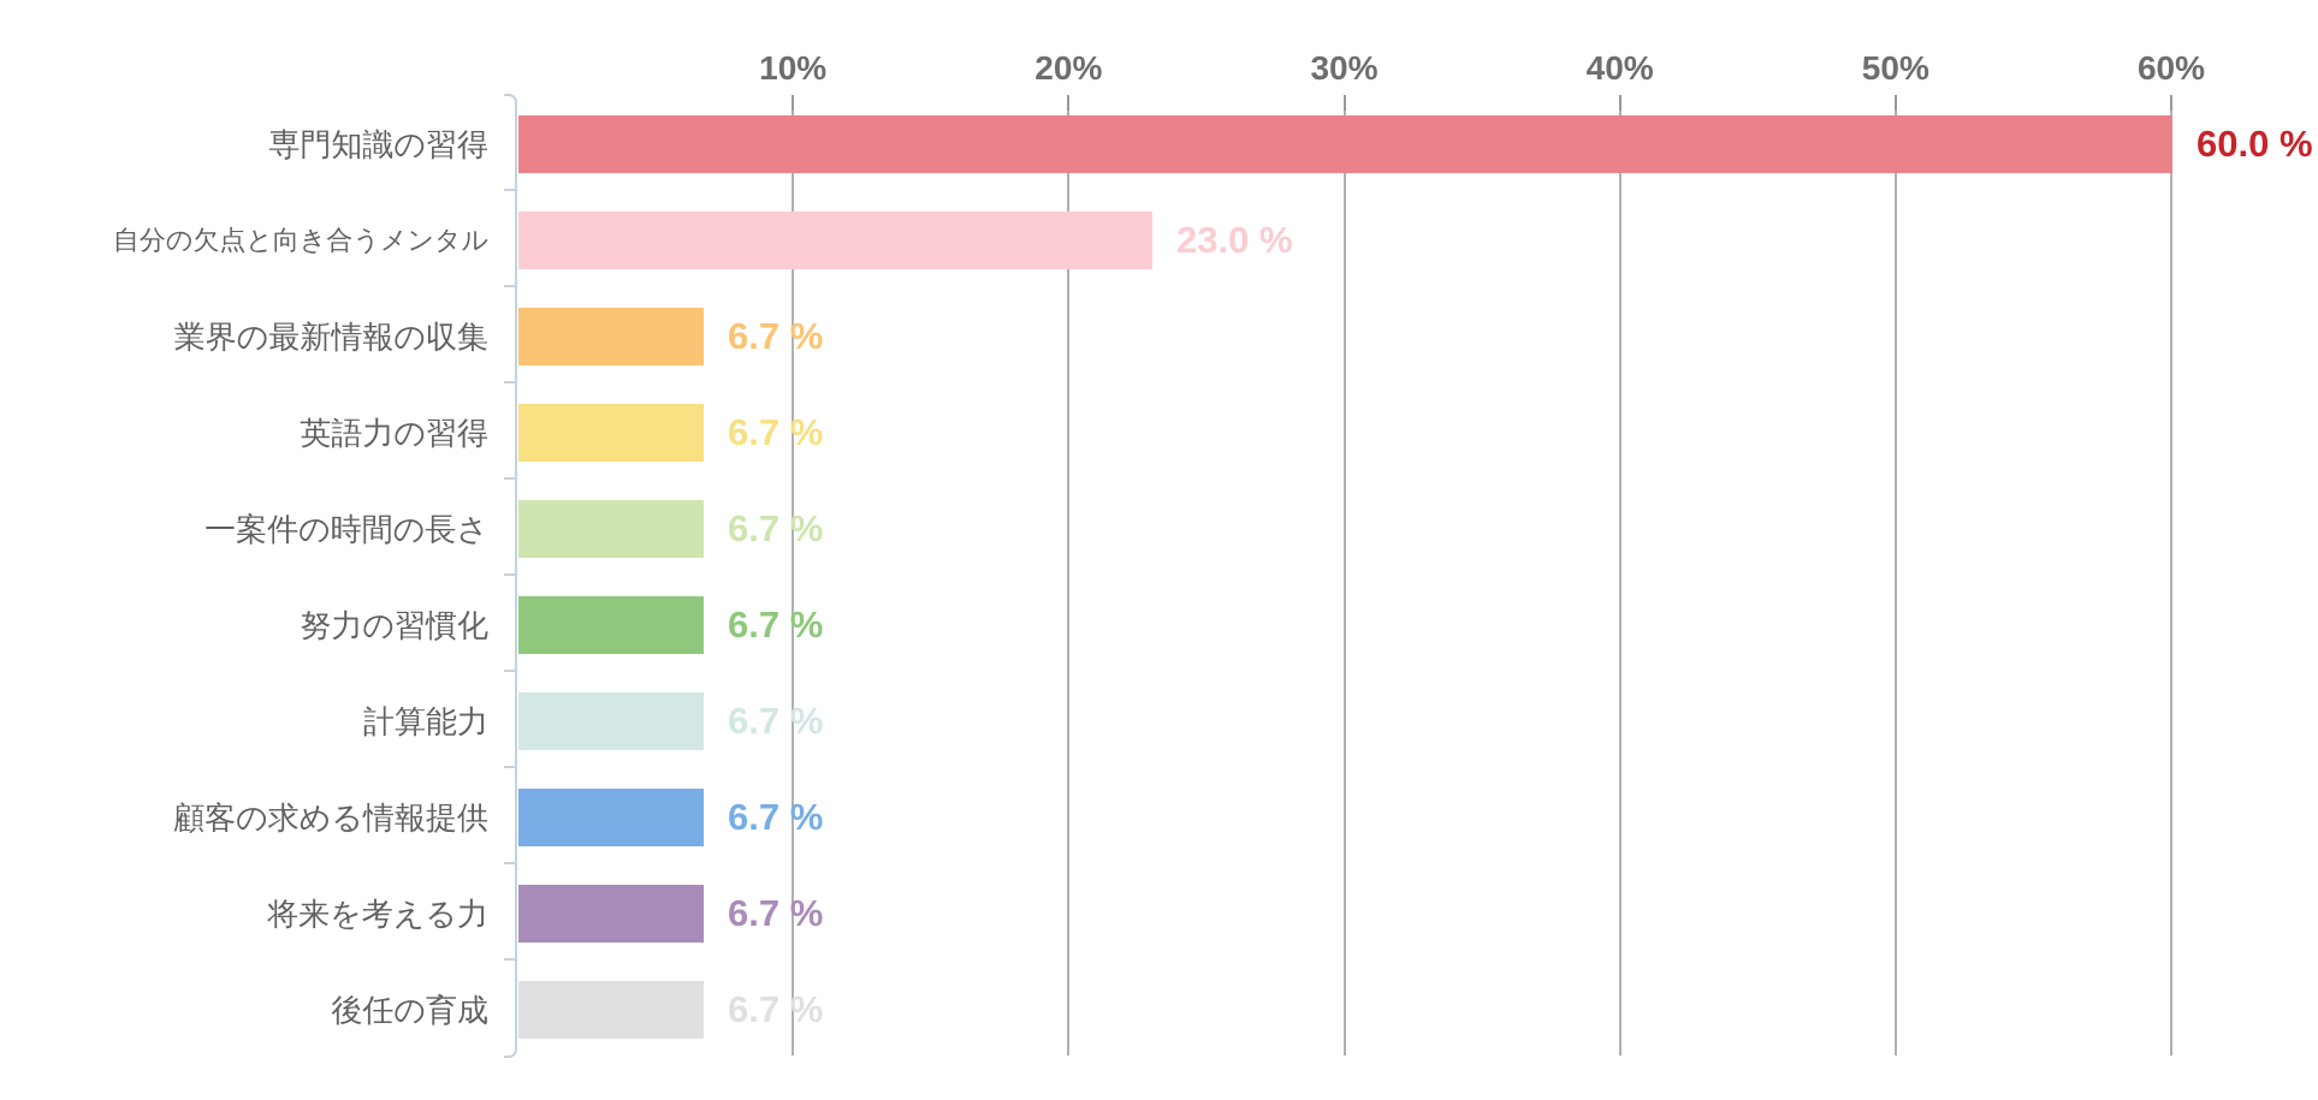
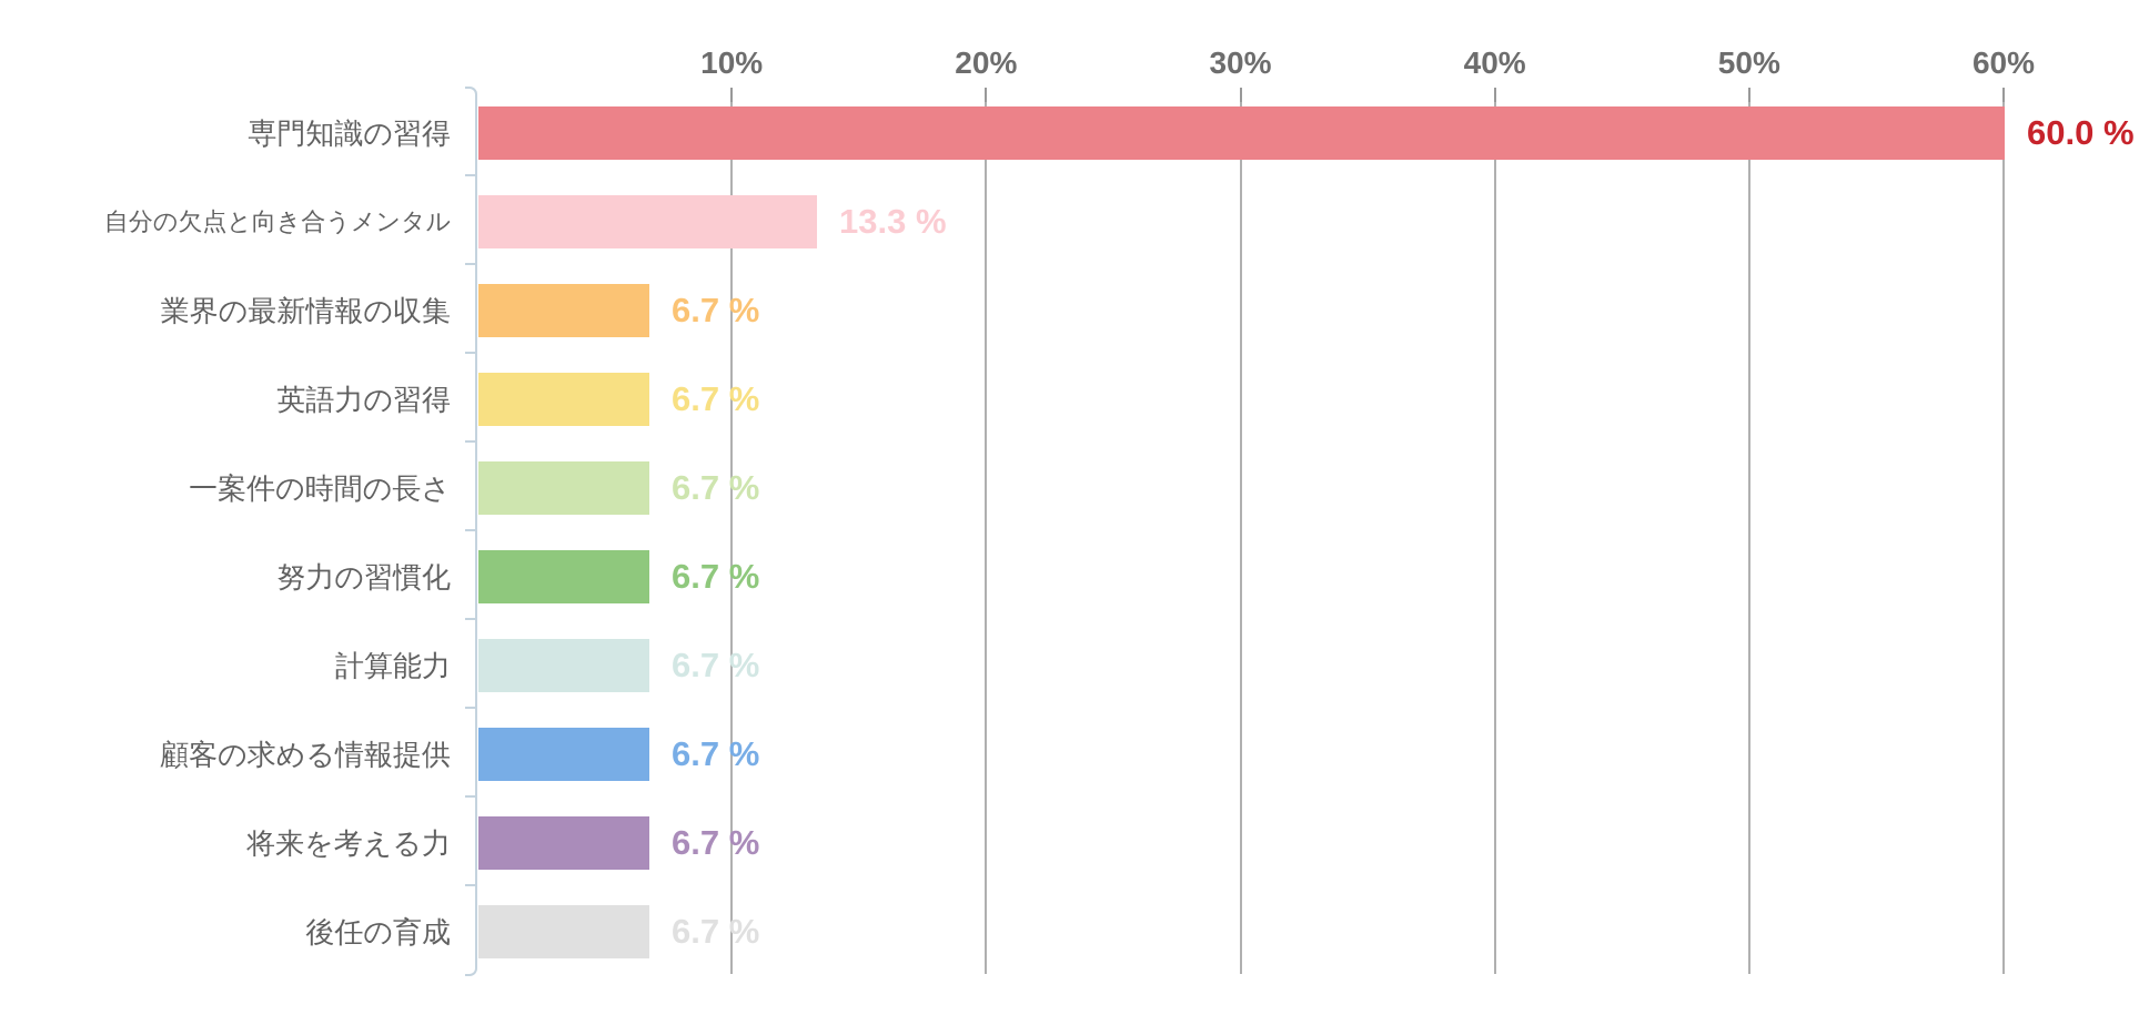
自分の欠点と向き合うメンタル: 23.0 -> 13.3
